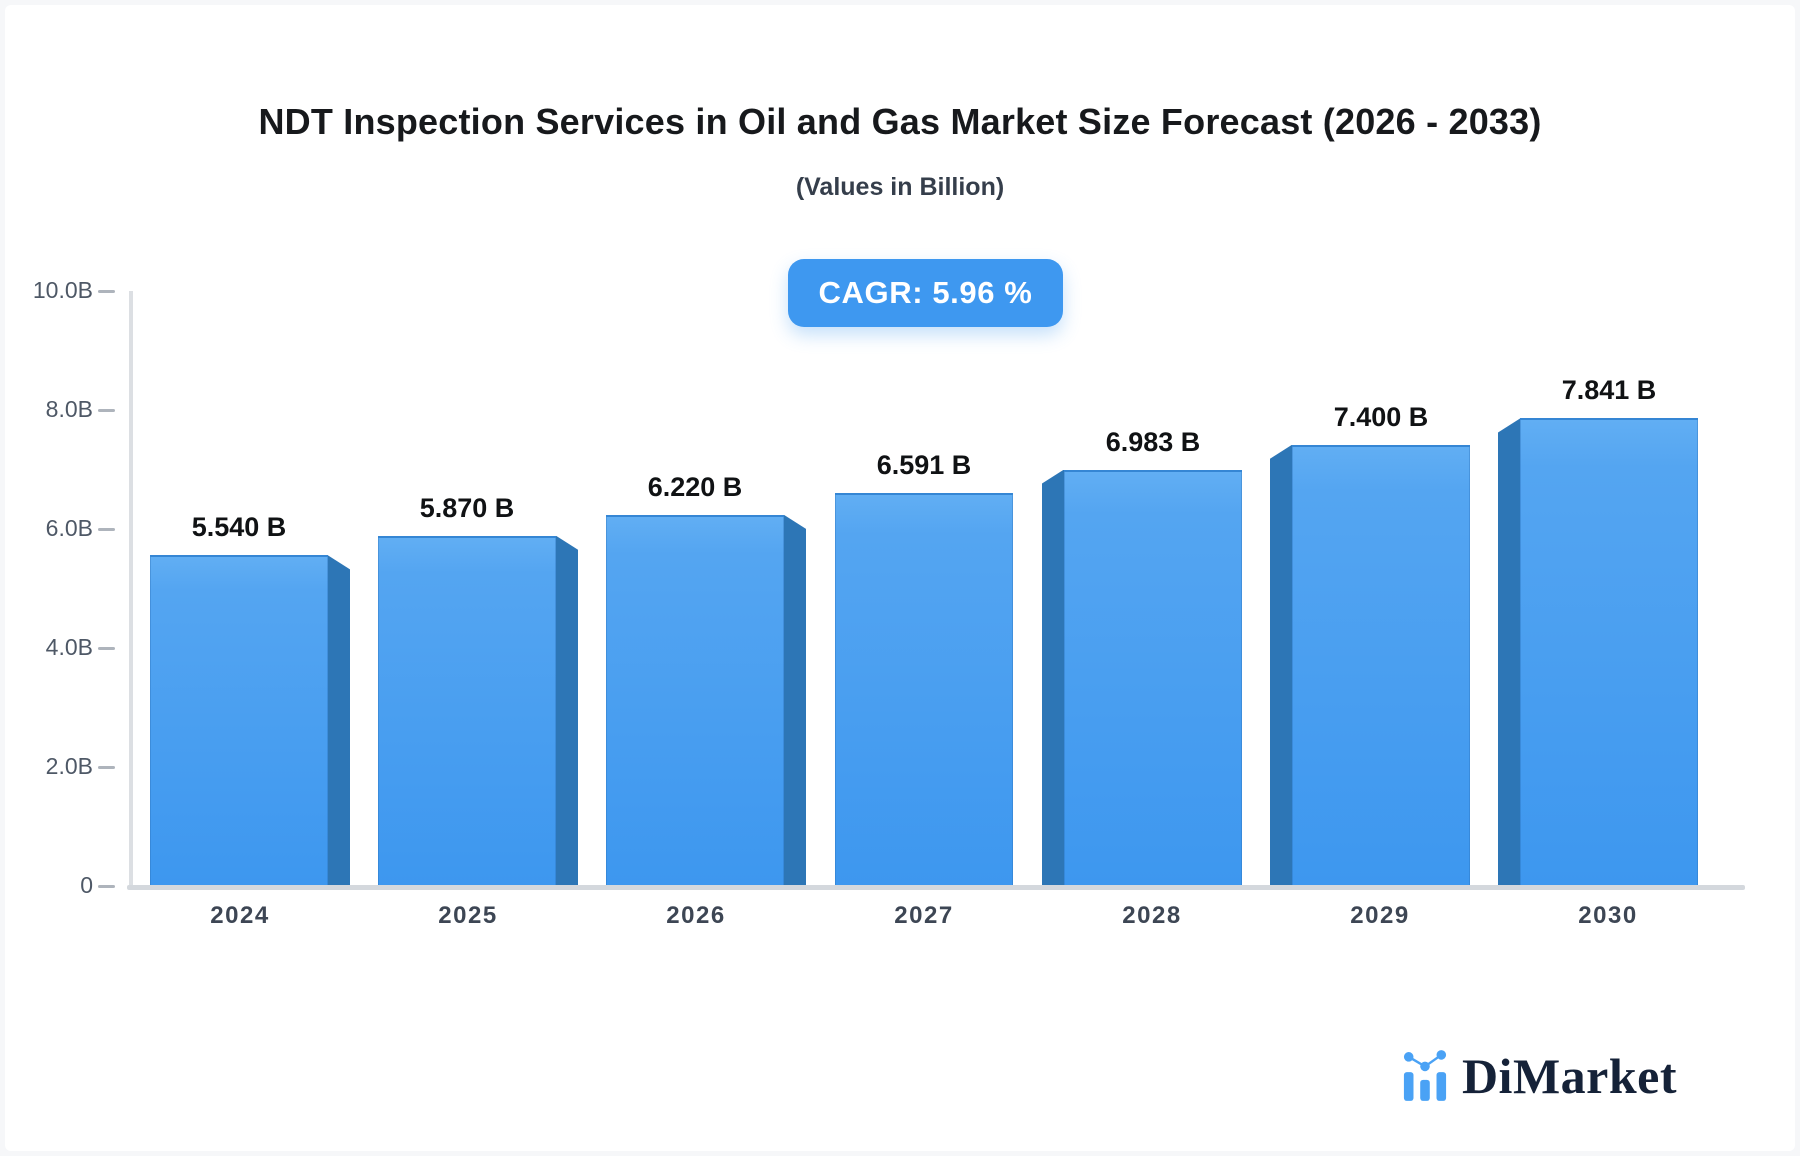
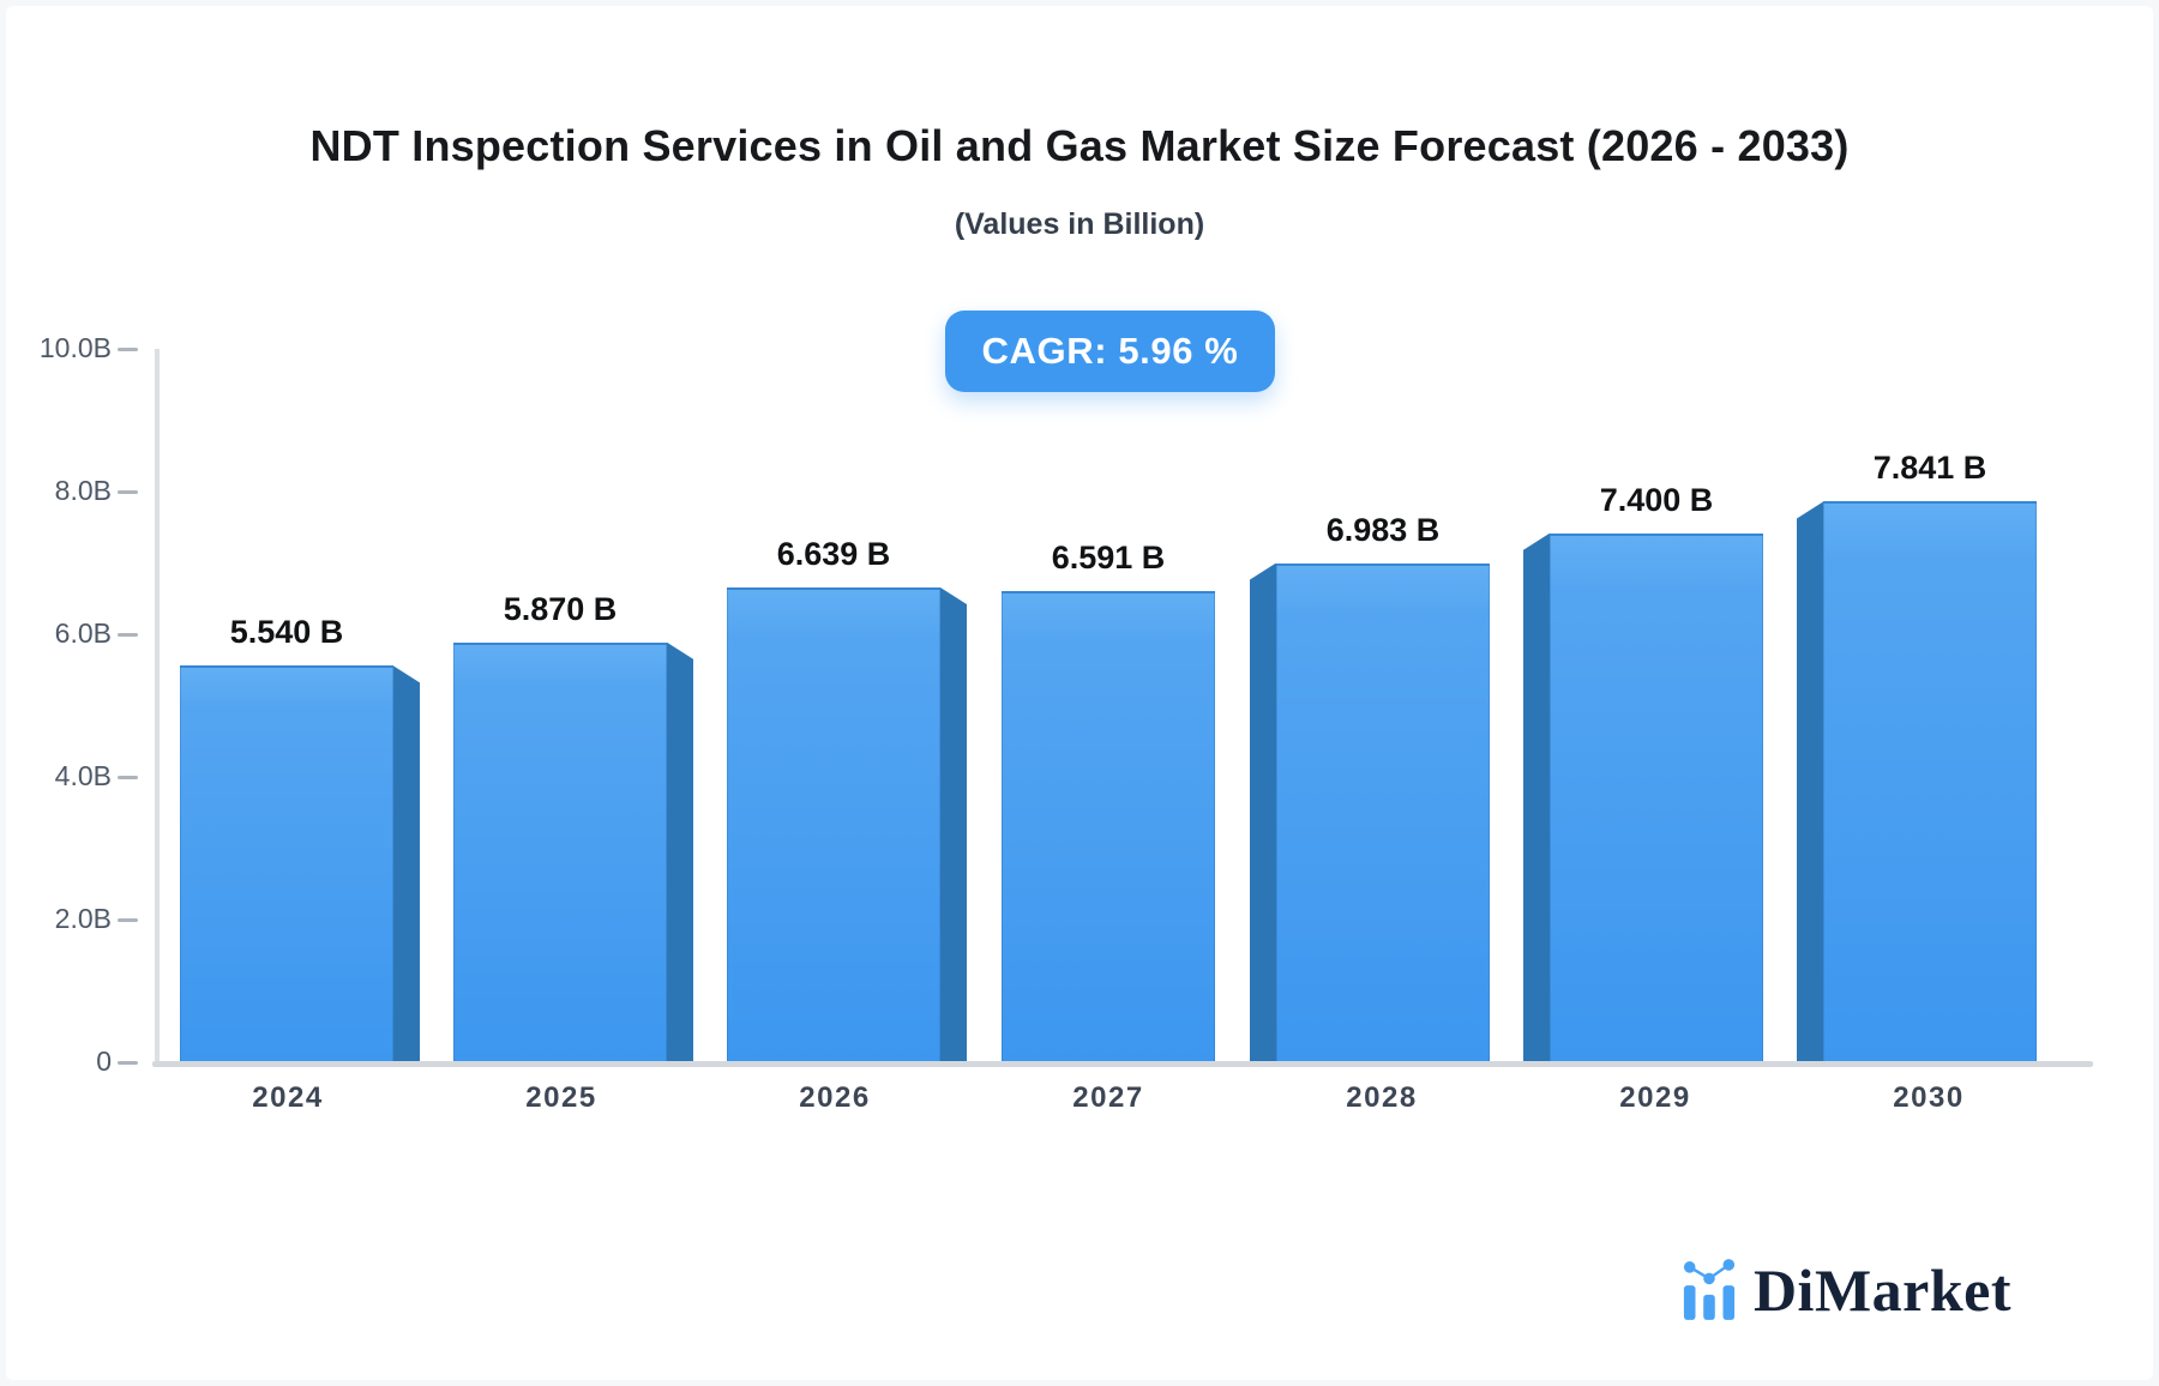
2026: 6.220 -> 6.639
